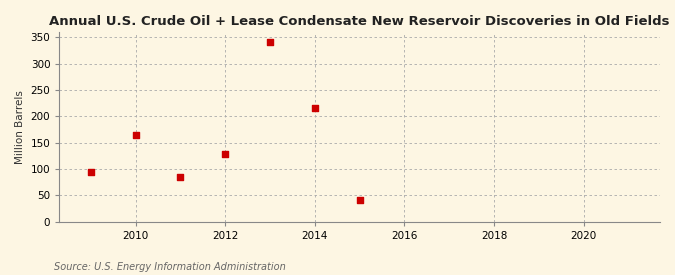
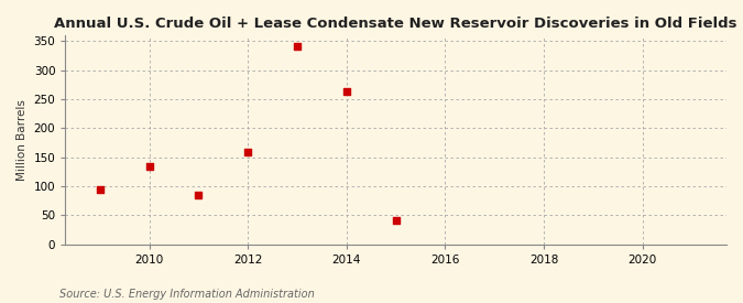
2010: 165 -> 134
2012: 128 -> 158
2014: 215 -> 264
